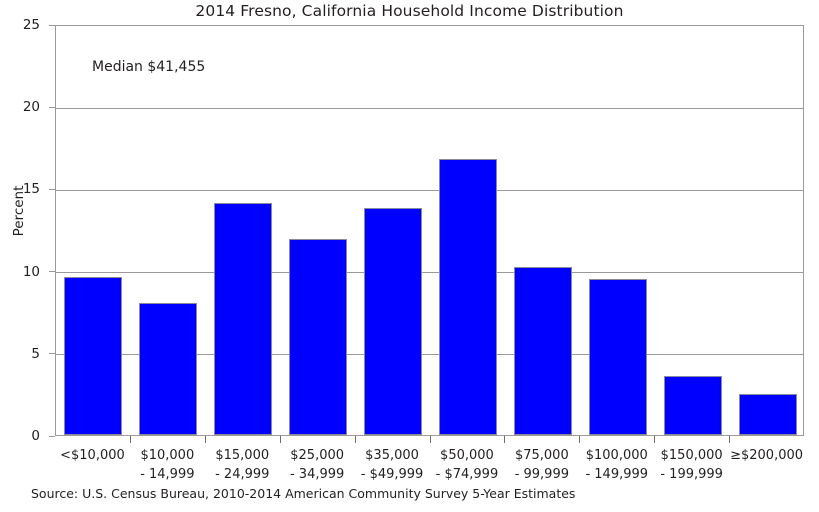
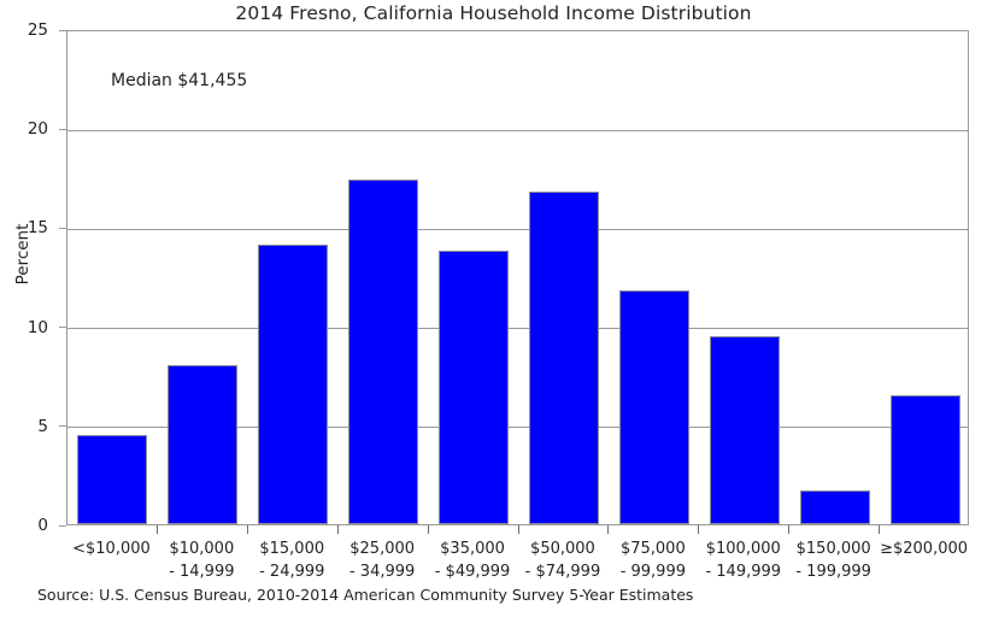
<$10,000: 9.6 -> 4.5
$25,000 - 34,999: 11.9 -> 17.4
$75,000 - 99,999: 10.2 -> 11.8
$150,000 - 199,999: 3.6 -> 1.7
≥$200,000: 2.5 -> 6.5
